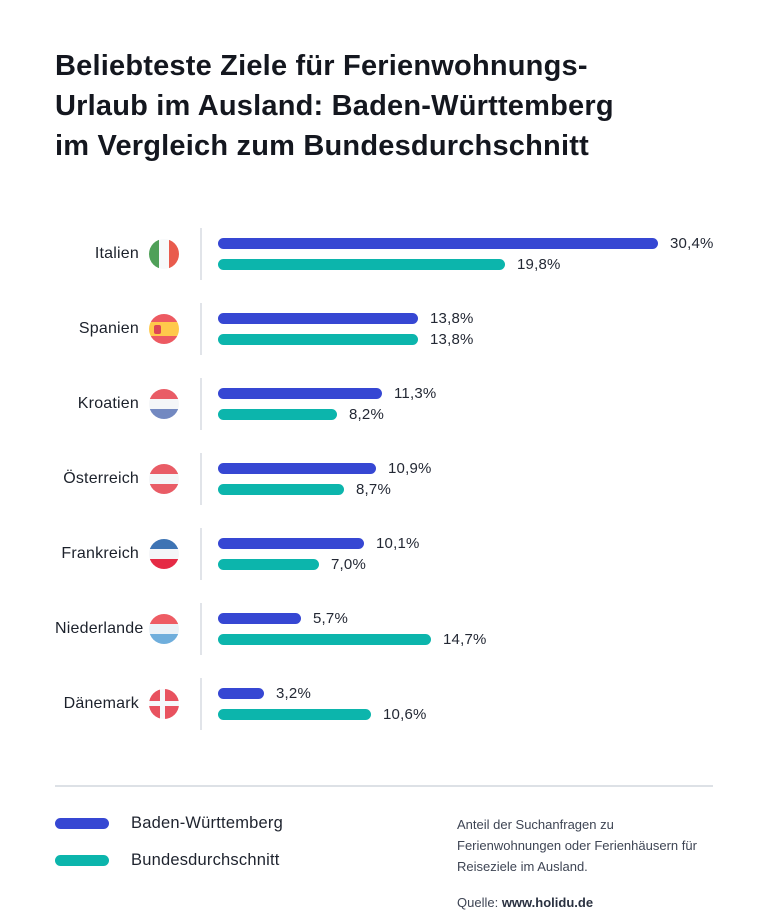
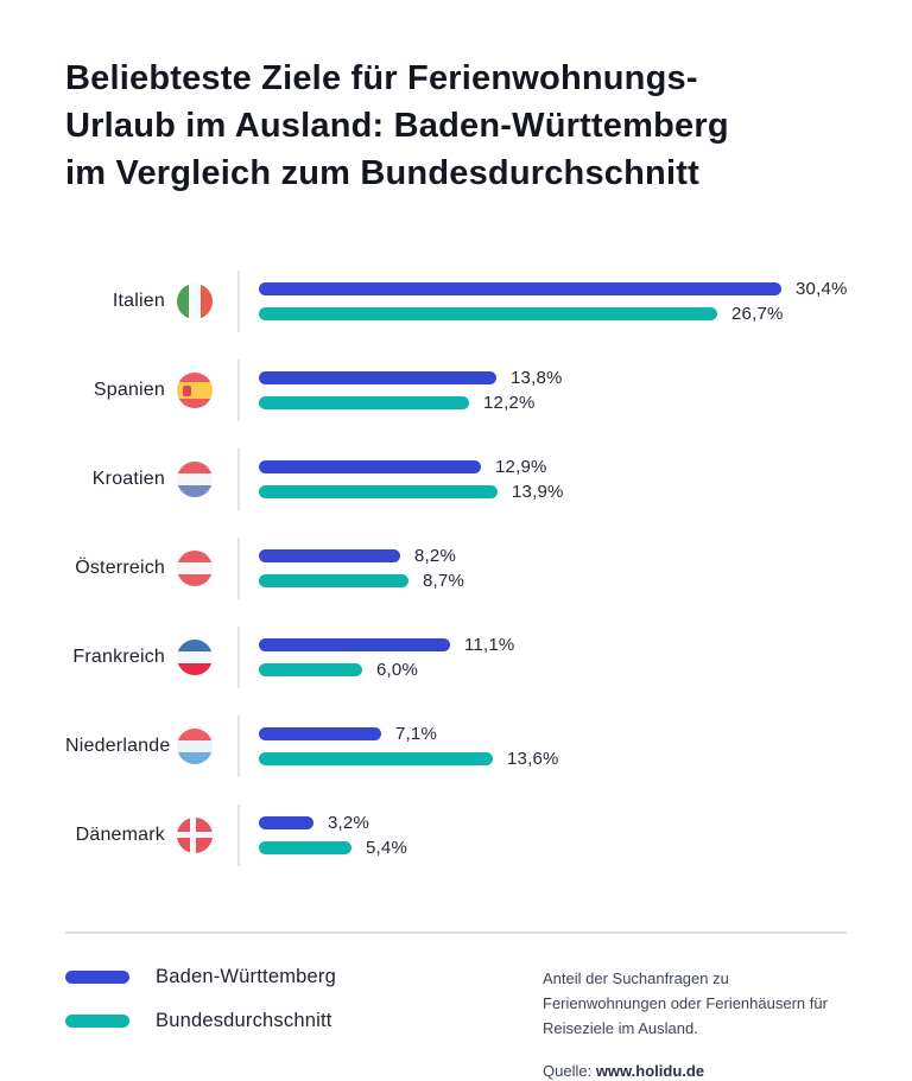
Bundesdurchschnitt/Italien: 19,8% -> 26,7%
Bundesdurchschnitt/Spanien: 13,8% -> 12,2%
Baden-Württemberg/Kroatien: 11,3% -> 12,9%
Bundesdurchschnitt/Kroatien: 8,2% -> 13,9%
Baden-Württemberg/Österreich: 10,9% -> 8,2%
Baden-Württemberg/Frankreich: 10,1% -> 11,1%
Bundesdurchschnitt/Frankreich: 7,0% -> 6,0%
Baden-Württemberg/Niederlande: 5,7% -> 7,1%
Bundesdurchschnitt/Niederlande: 14,7% -> 13,6%
Bundesdurchschnitt/Dänemark: 10,6% -> 5,4%
